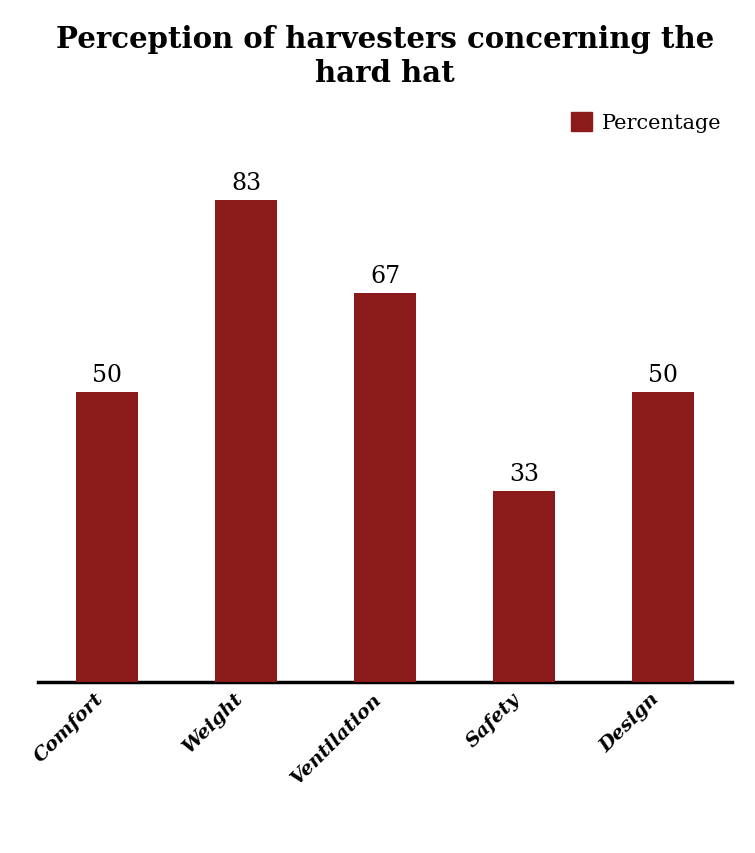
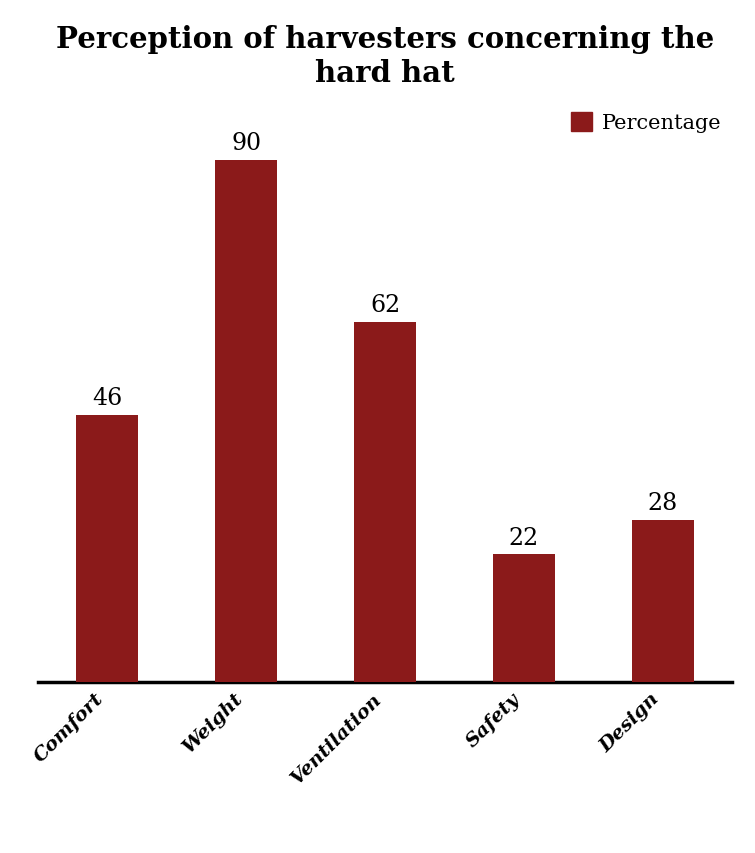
Comfort: 50 -> 46
Weight: 83 -> 90
Ventilation: 67 -> 62
Safety: 33 -> 22
Design: 50 -> 28
